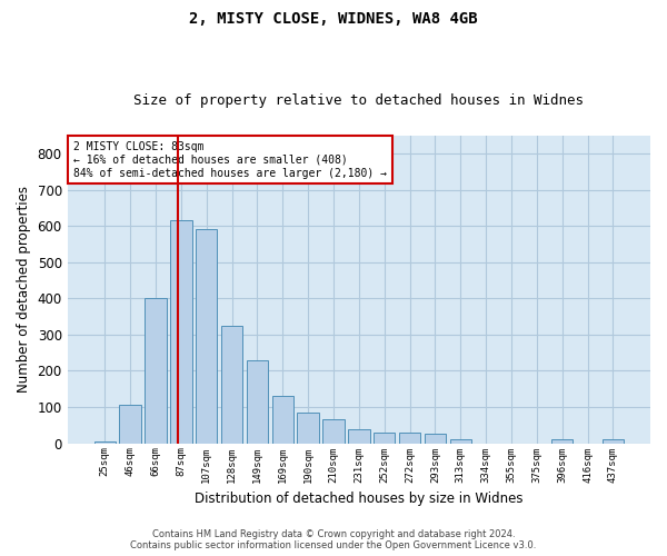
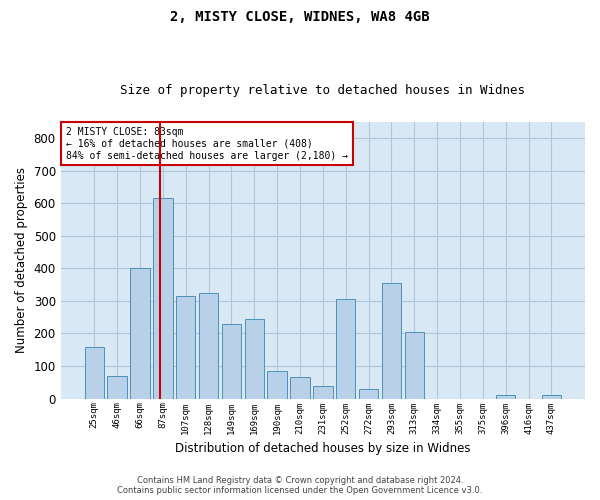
25sqm: 5 -> 160
46sqm: 105 -> 70
107sqm: 590 -> 315
169sqm: 130 -> 245
252sqm: 30 -> 305
293sqm: 25 -> 355
313sqm: 10 -> 205
